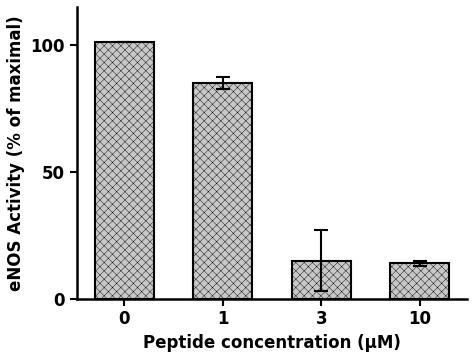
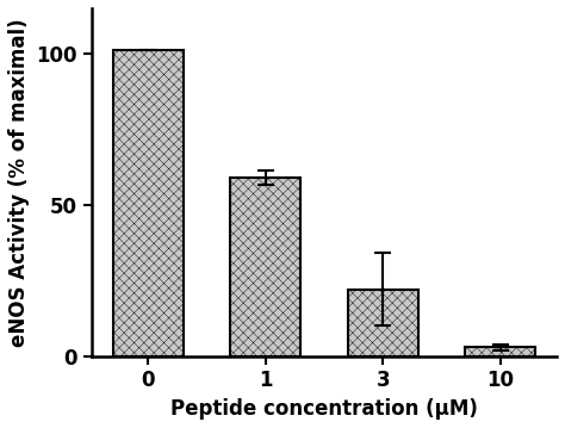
1: 85 -> 59
3: 15 -> 22
10: 14 -> 3
